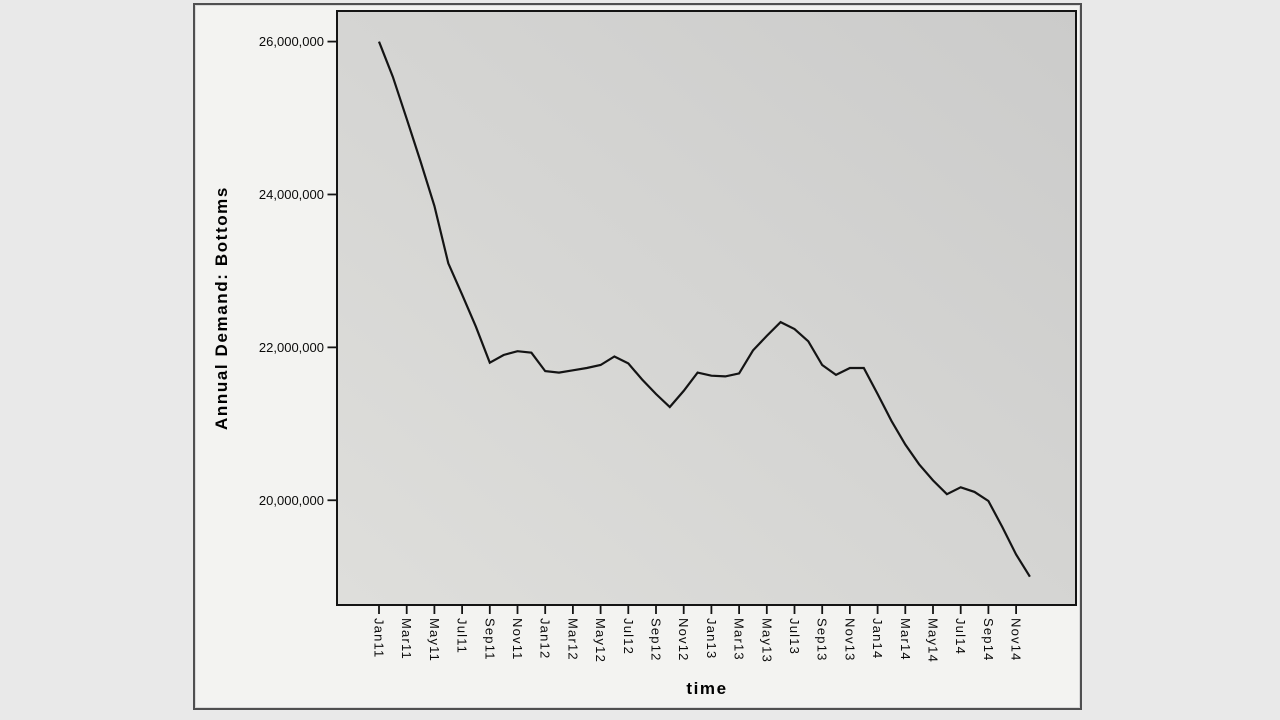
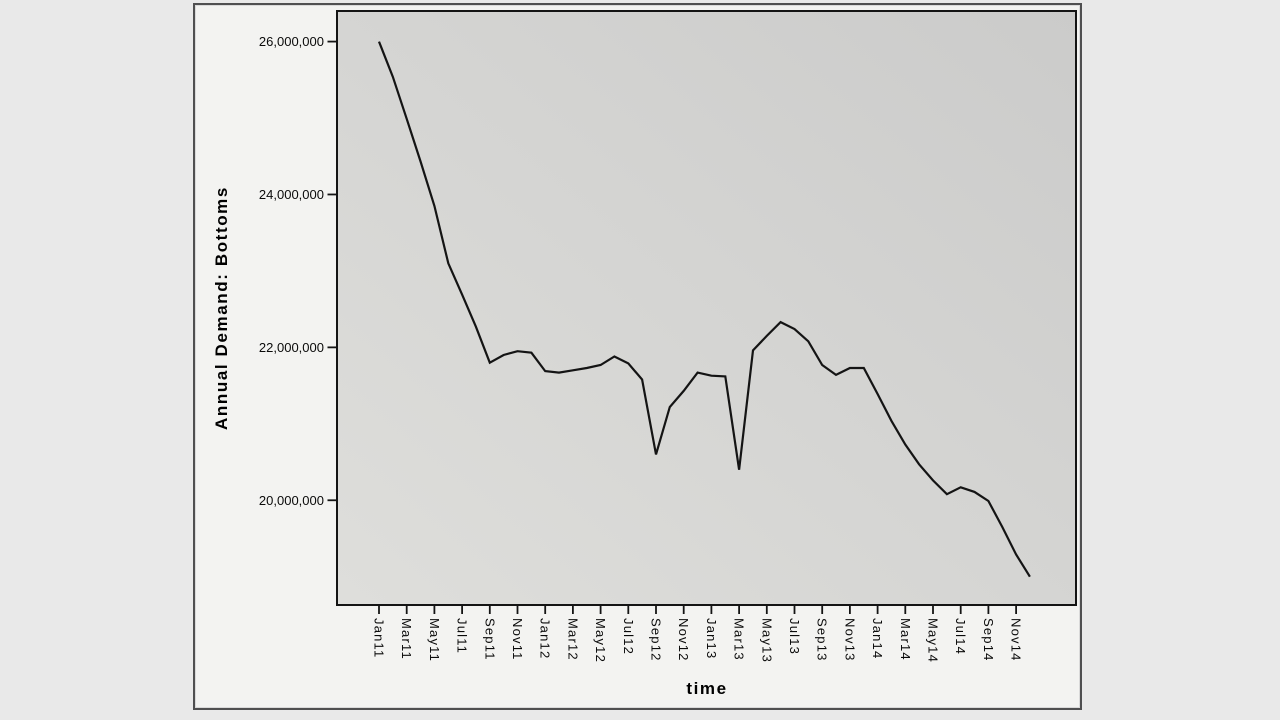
Sep12: 21400000 -> 20600000
Mar13: 21700000 -> 20400000
